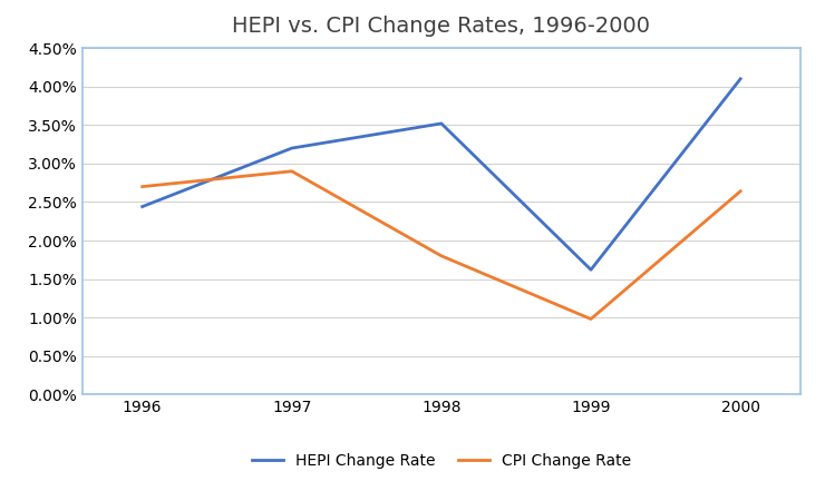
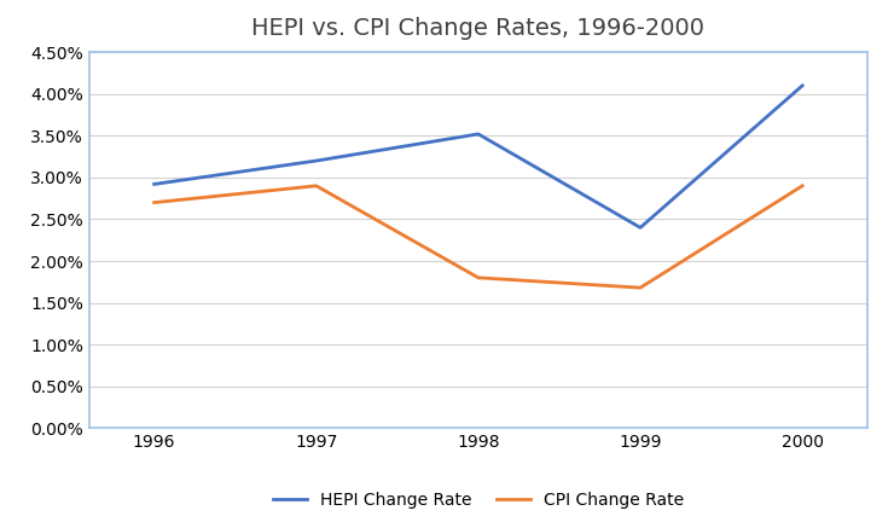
HEPI Change Rate/1996: 2.44% -> 2.92%
HEPI Change Rate/1999: 1.62% -> 2.40%
CPI Change Rate/1999: 0.98% -> 1.68%
CPI Change Rate/2000: 2.64% -> 2.90%
